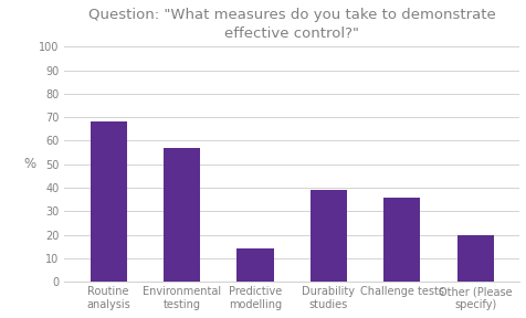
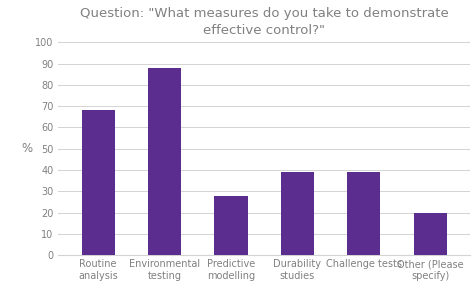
Environmental testing: 57 -> 88
Predictive modelling: 14 -> 28
Challenge tests: 36 -> 39
